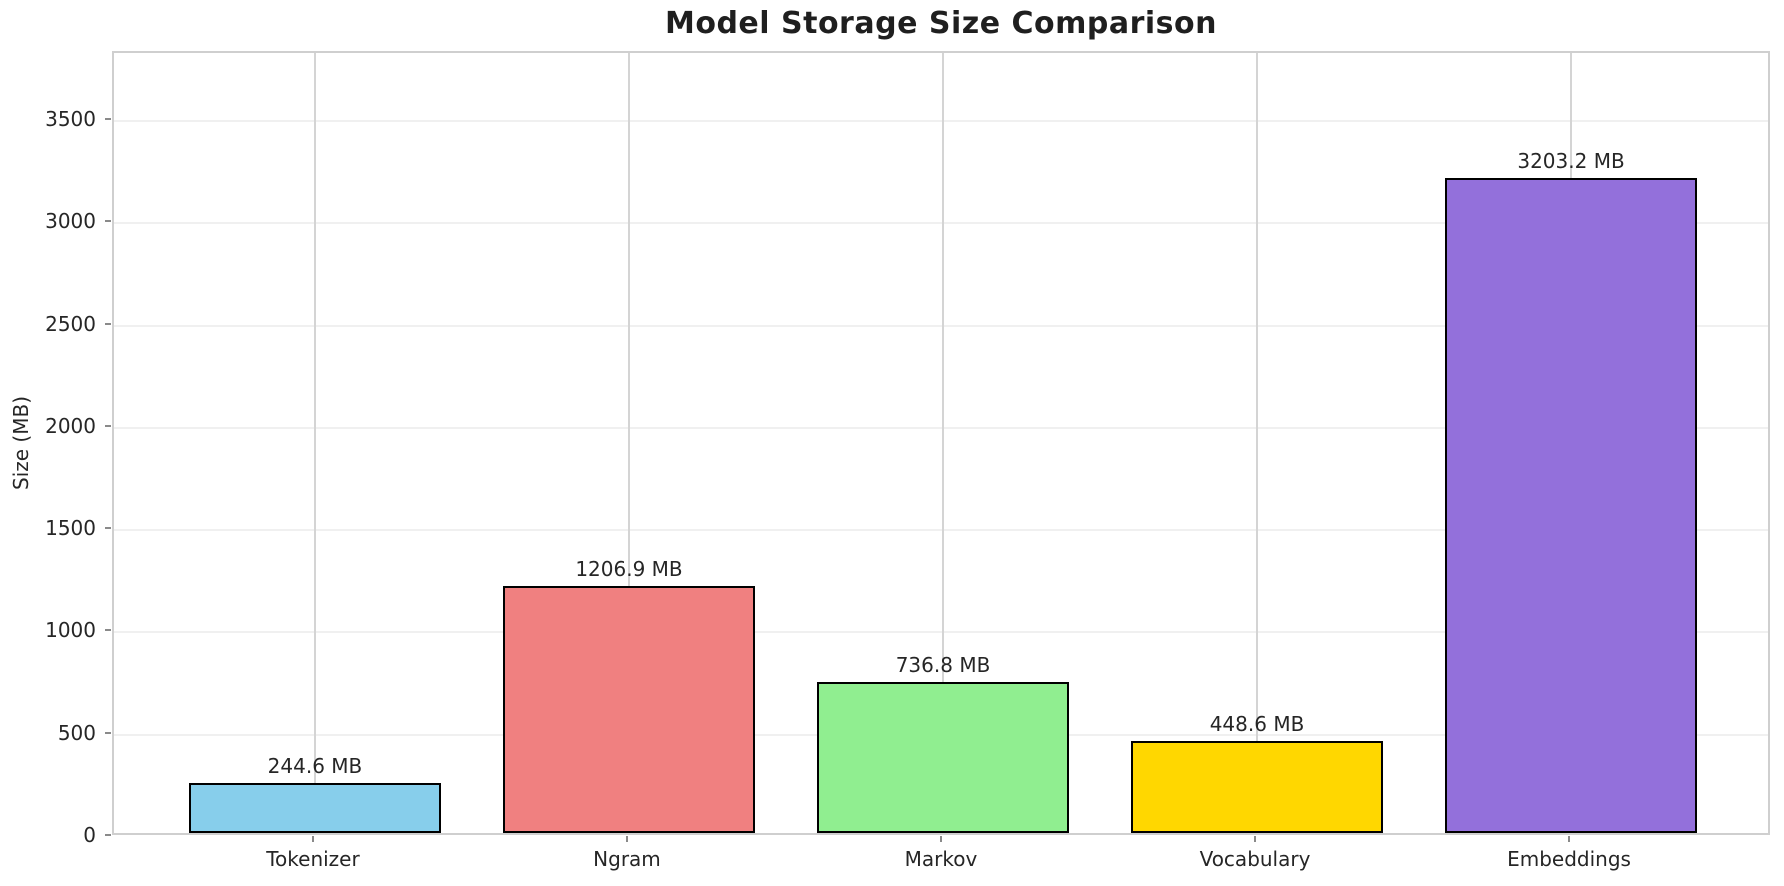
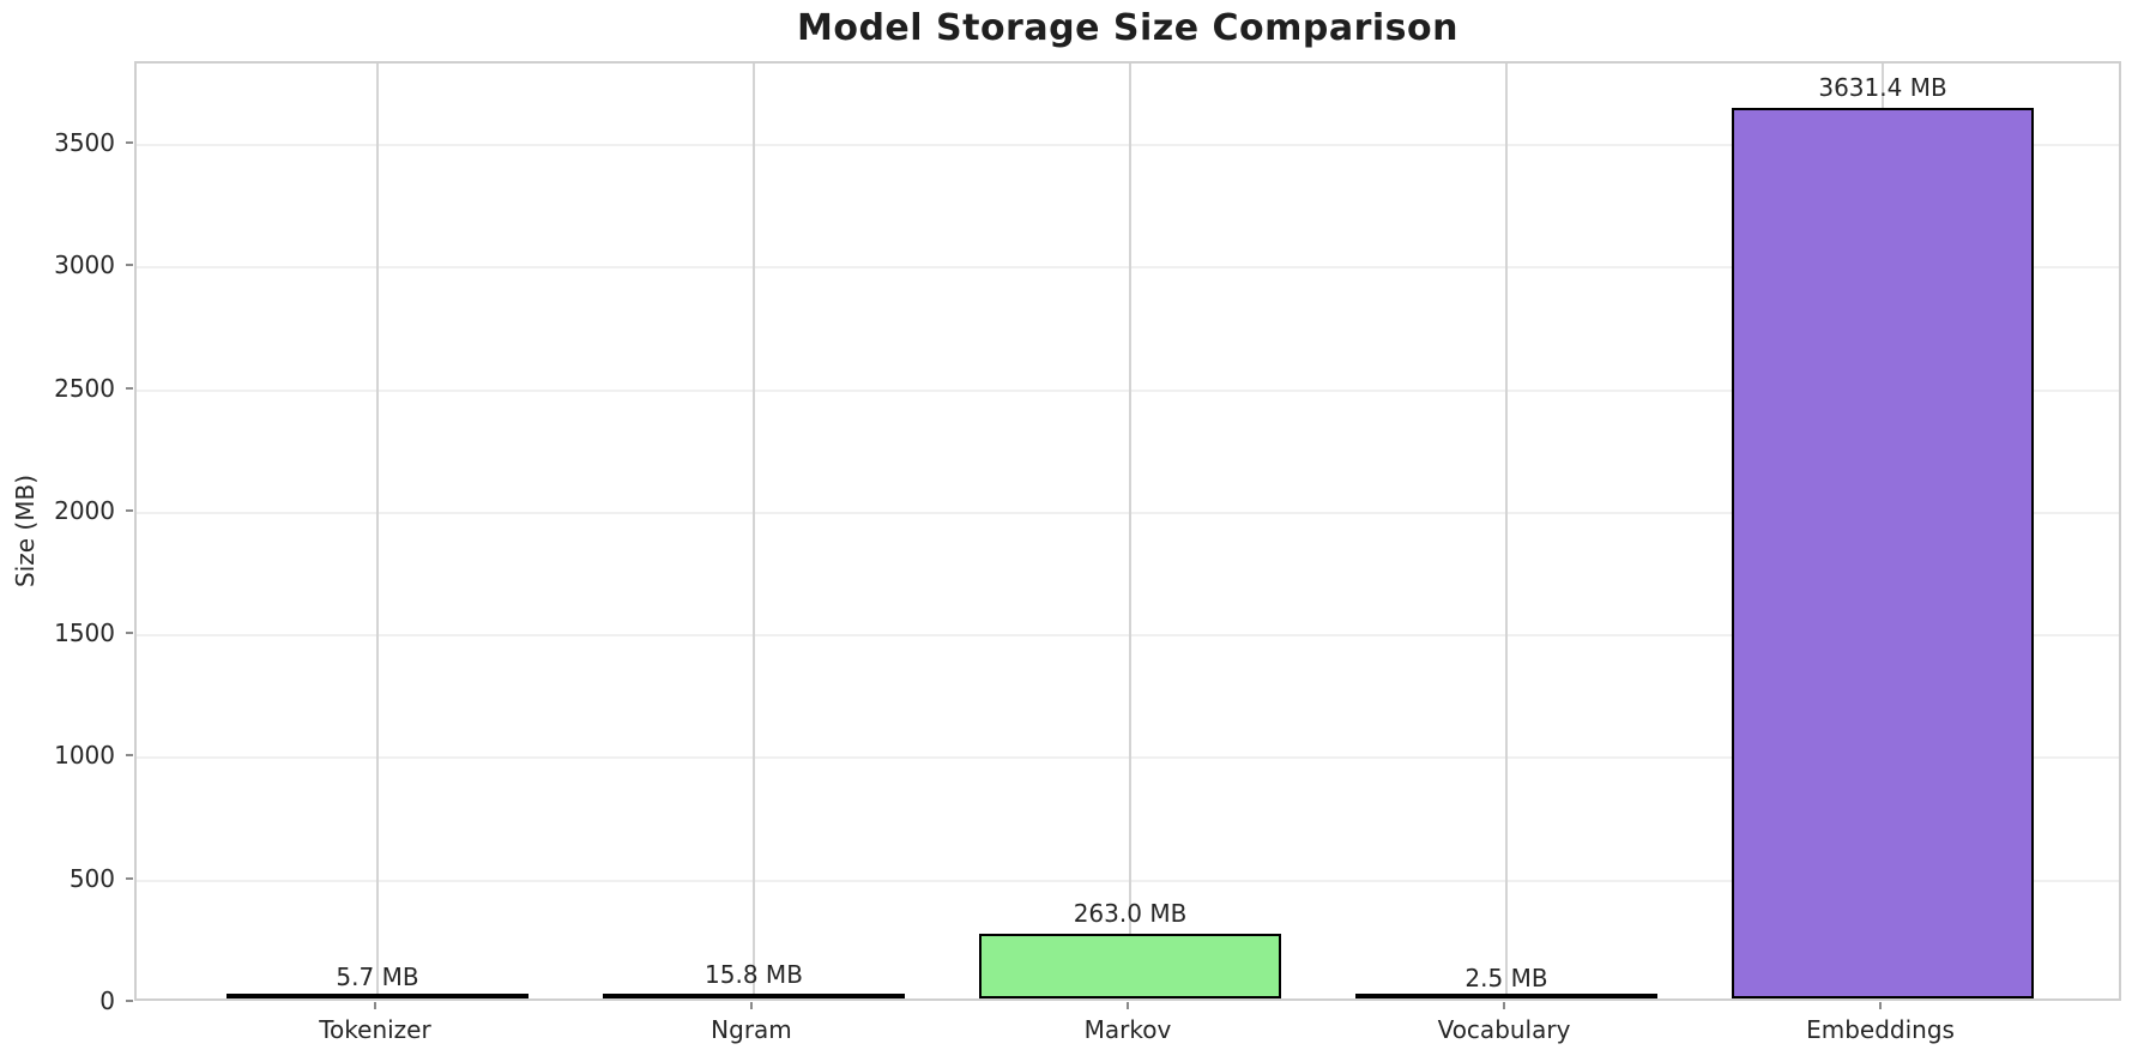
Tokenizer: 244.6 -> 5.7
Ngram: 1206.9 -> 15.8
Markov: 736.8 -> 263.0
Vocabulary: 448.6 -> 2.5
Embeddings: 3203.2 -> 3631.4
